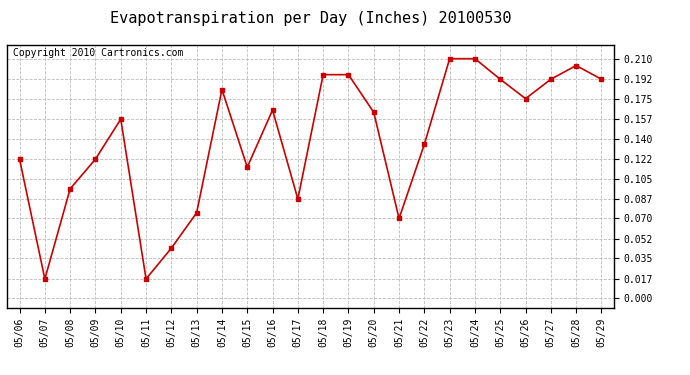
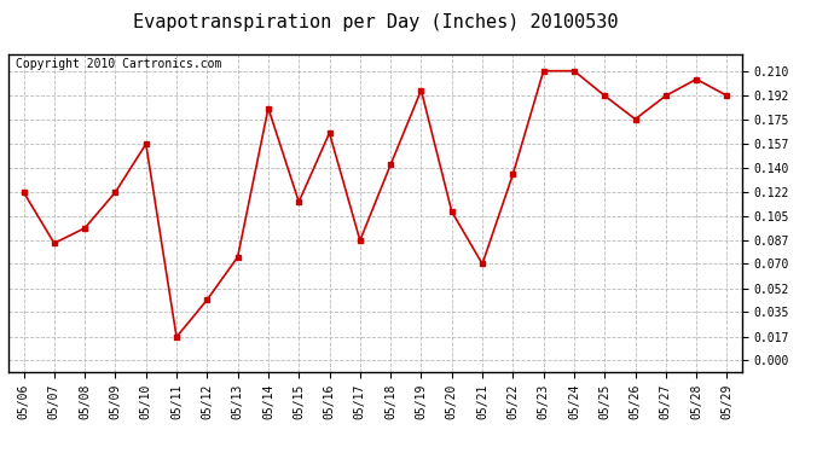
05/07: 0.017 -> 0.085
05/18: 0.196 -> 0.142
05/20: 0.163 -> 0.108
